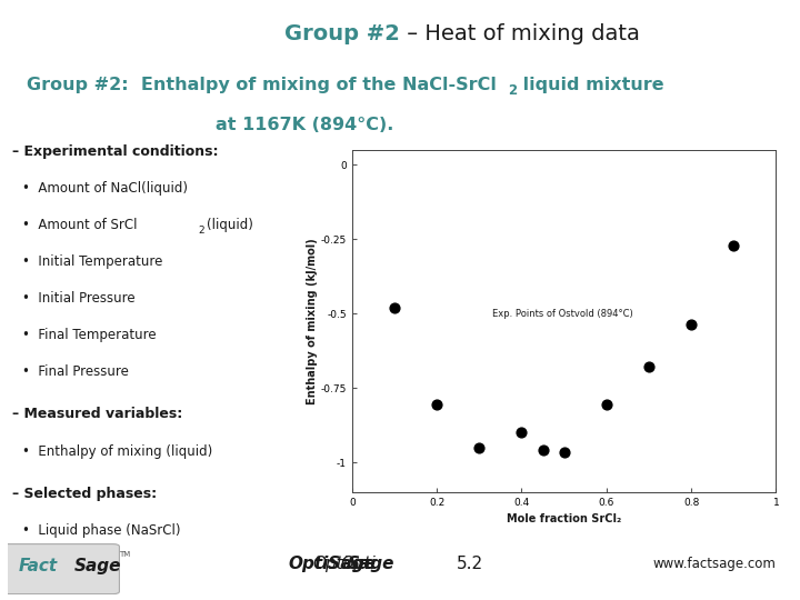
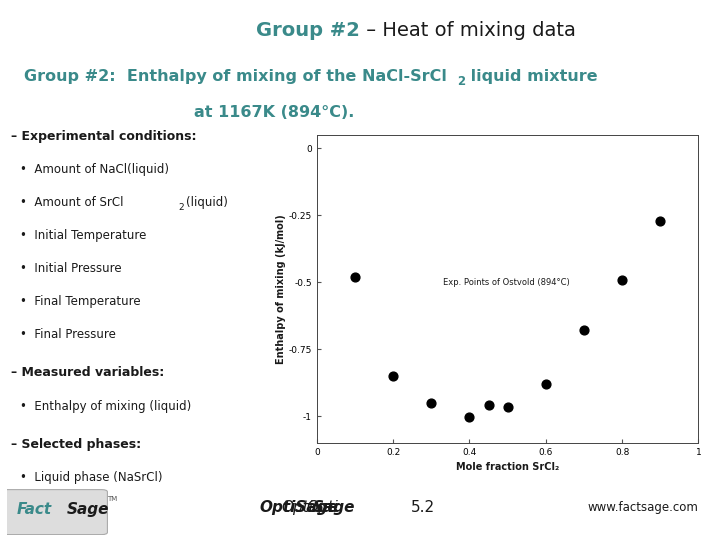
0.2: -0.805 -> -0.850
0.4: -0.900 -> -1.005
0.6: -0.805 -> -0.880
0.8: -0.535 -> -0.490
